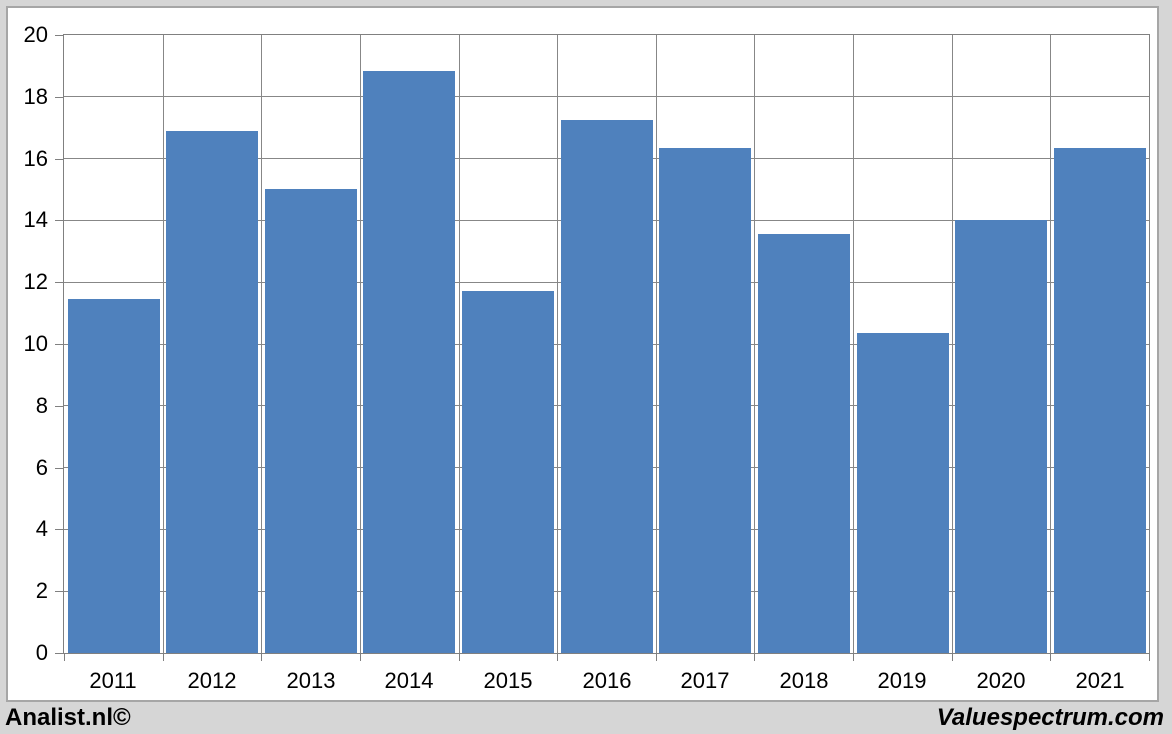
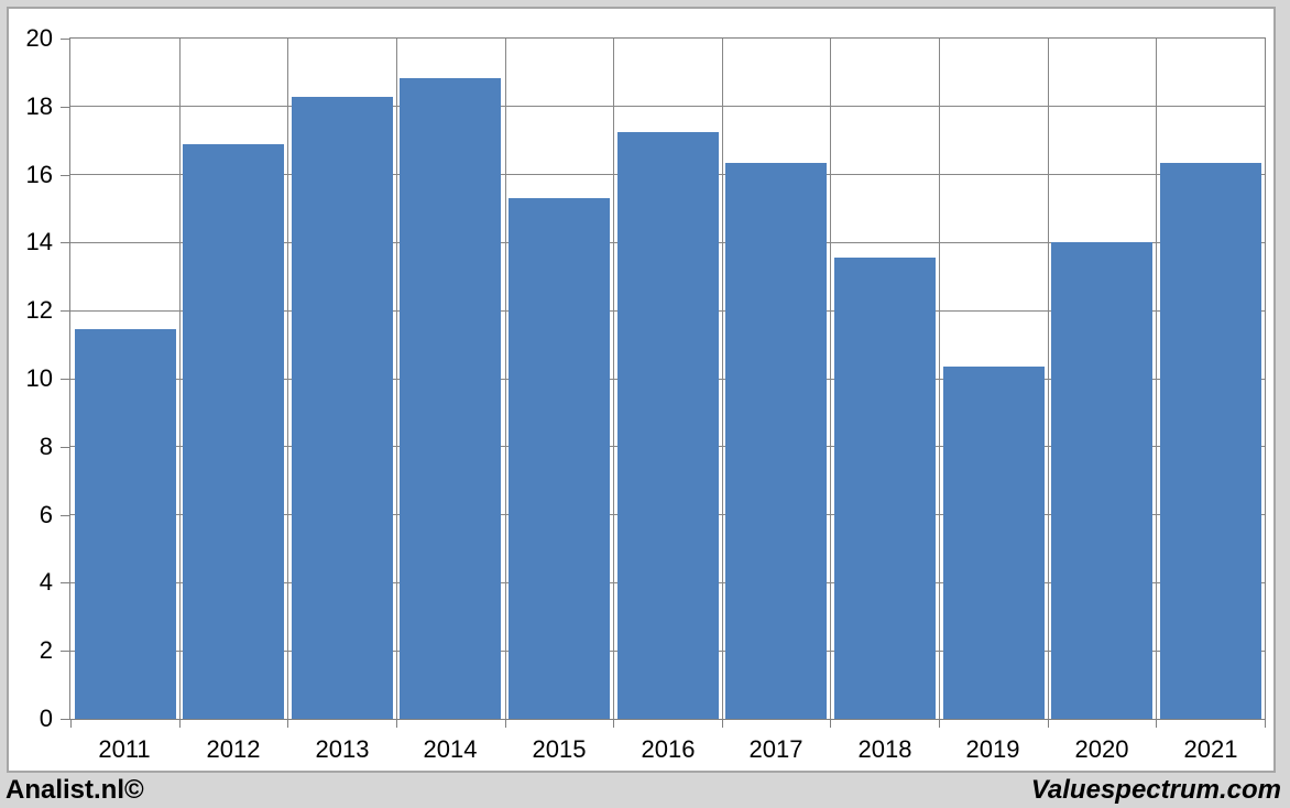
2013: 15.0 -> 18.3
2015: 11.7 -> 15.3
